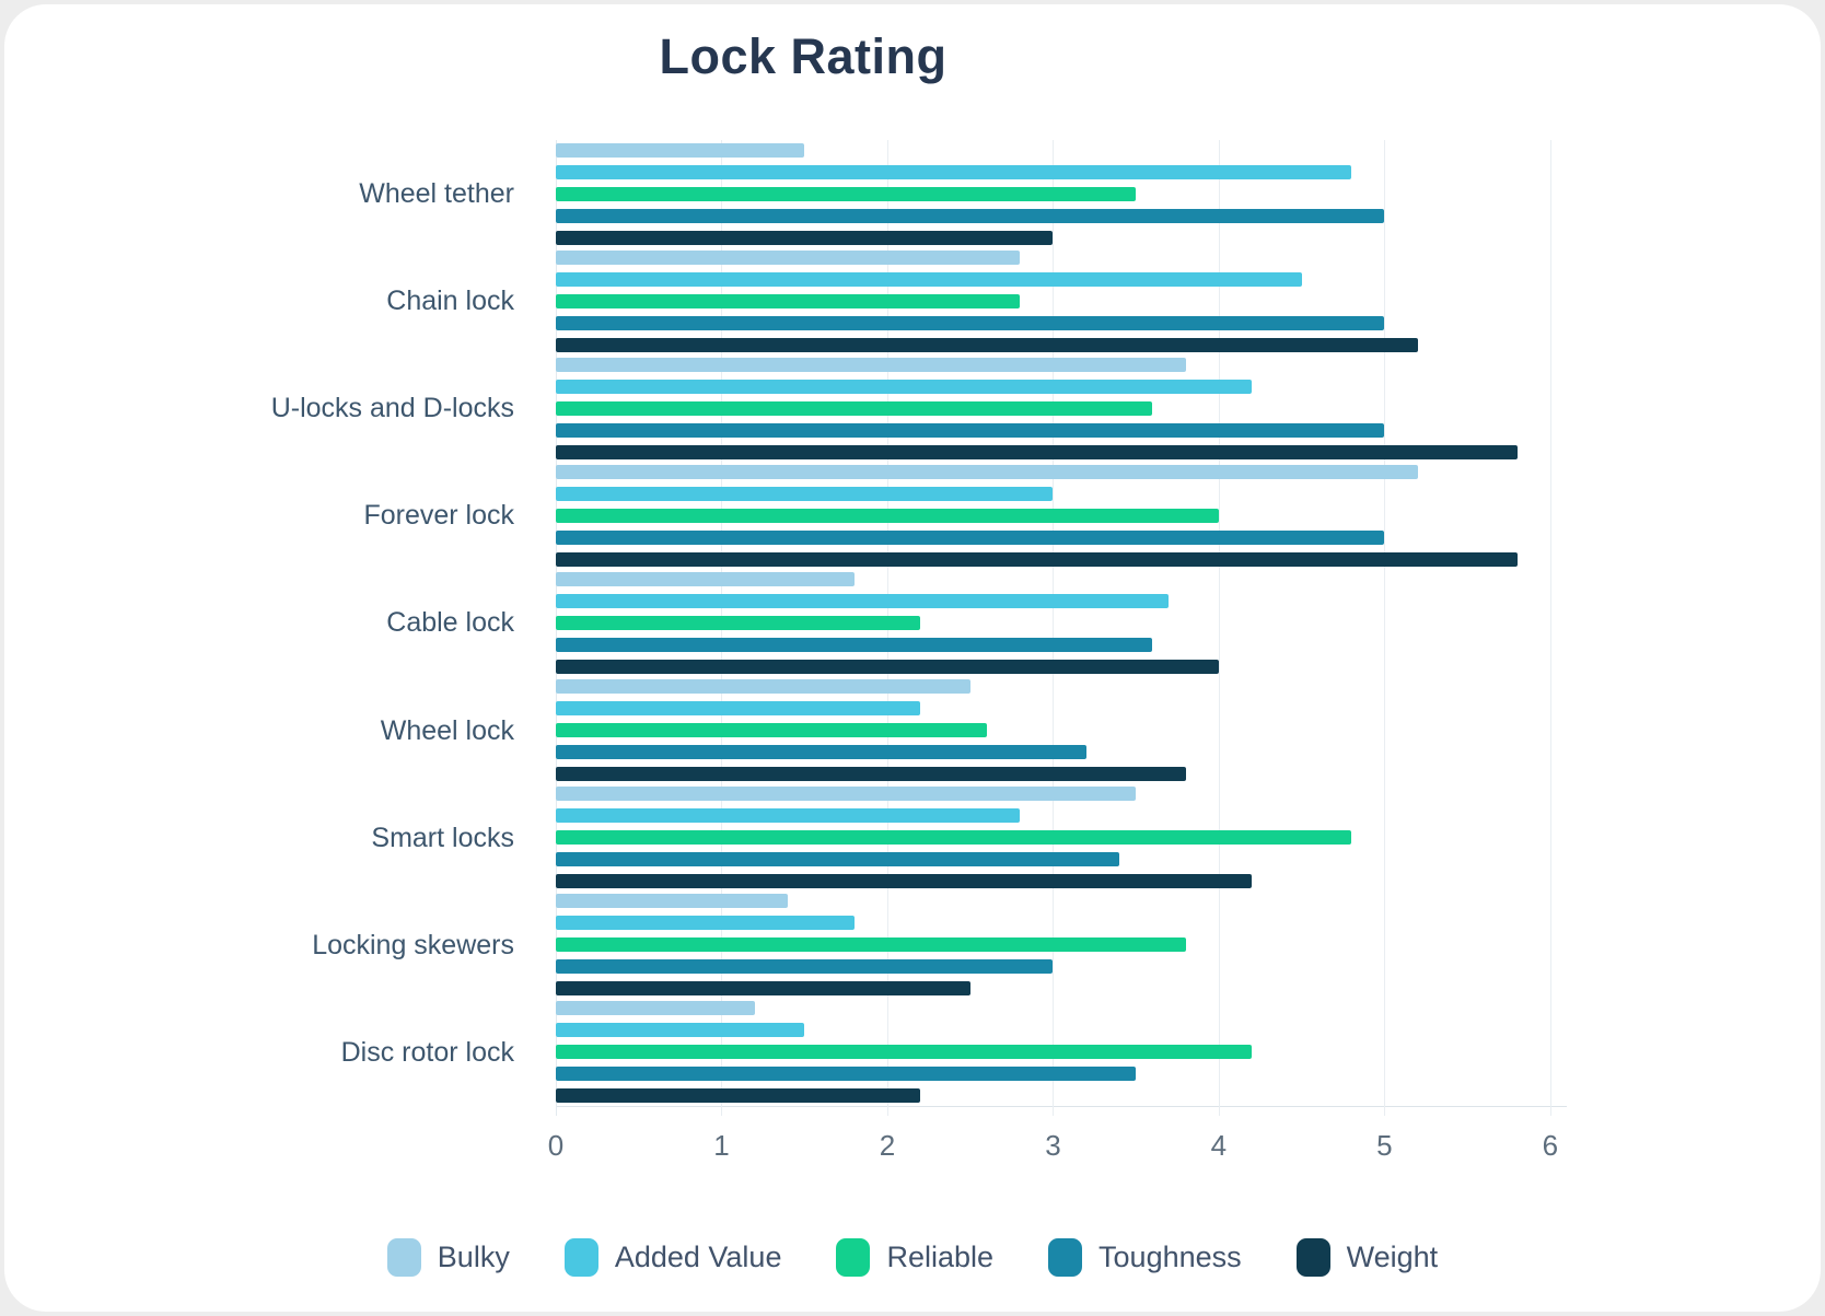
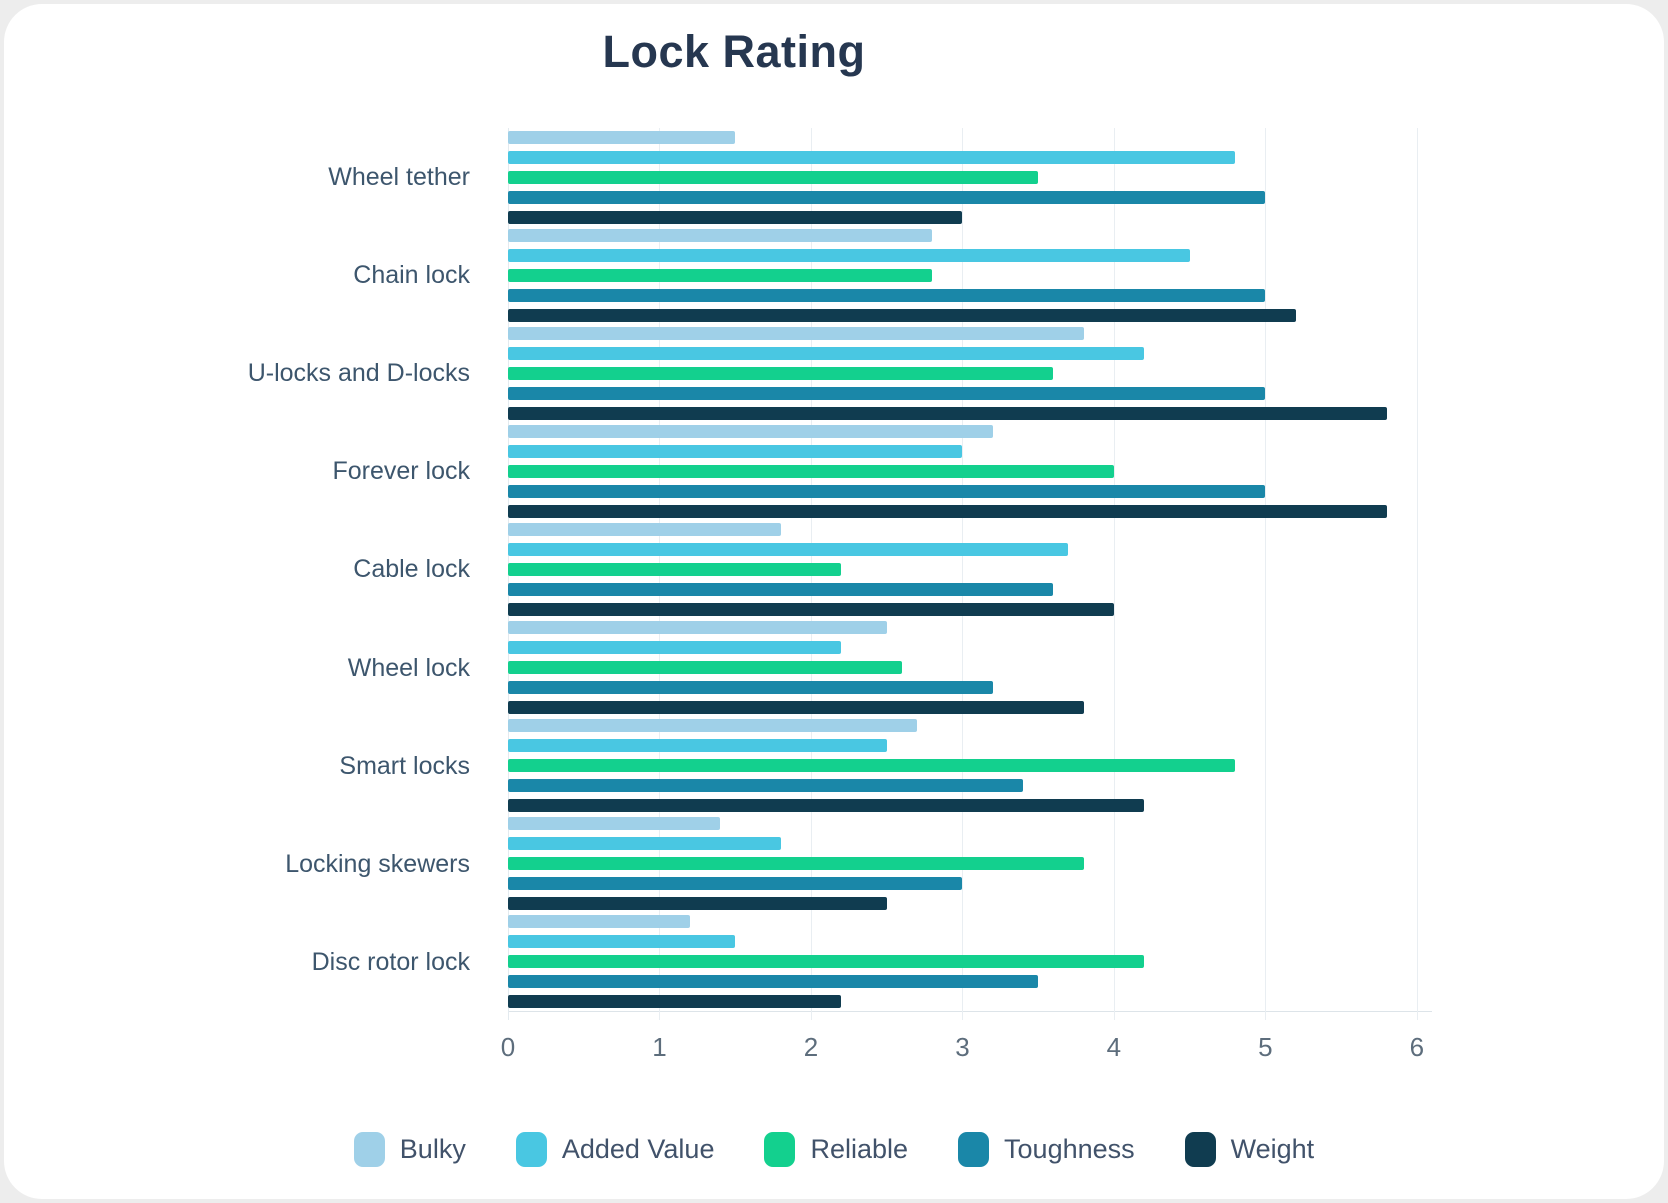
Bulky/Forever lock: 5.2 -> 3.2
Bulky/Smart locks: 3.5 -> 2.7
Added Value/Smart locks: 2.8 -> 2.5
